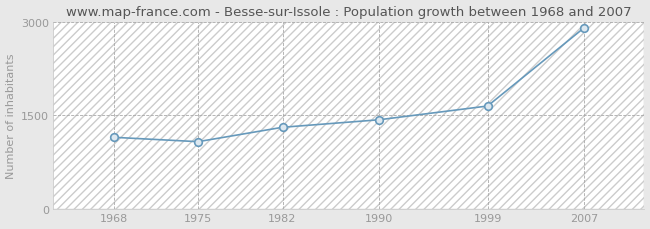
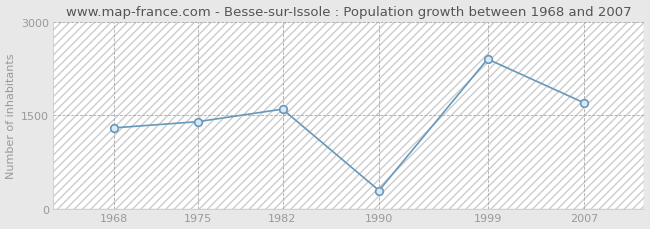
1968: 1150 -> 1300
1975: 1080 -> 1400
1982: 1310 -> 1600
1990: 1430 -> 300
1999: 1650 -> 2400
2007: 2900 -> 1700
